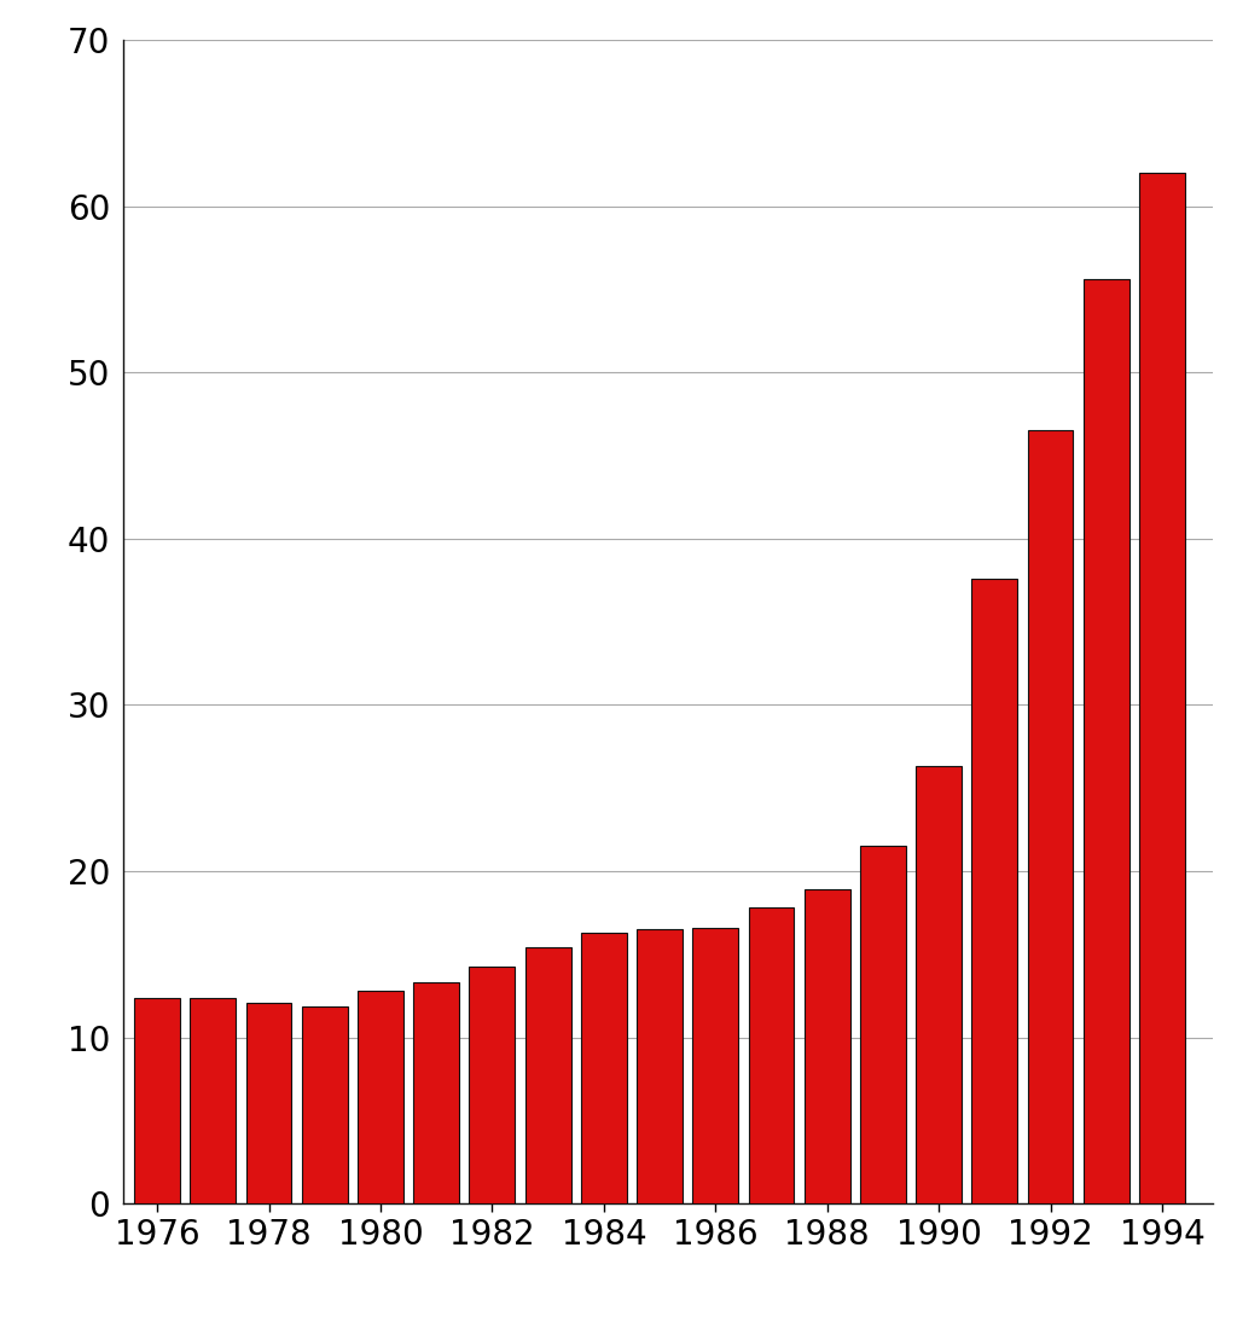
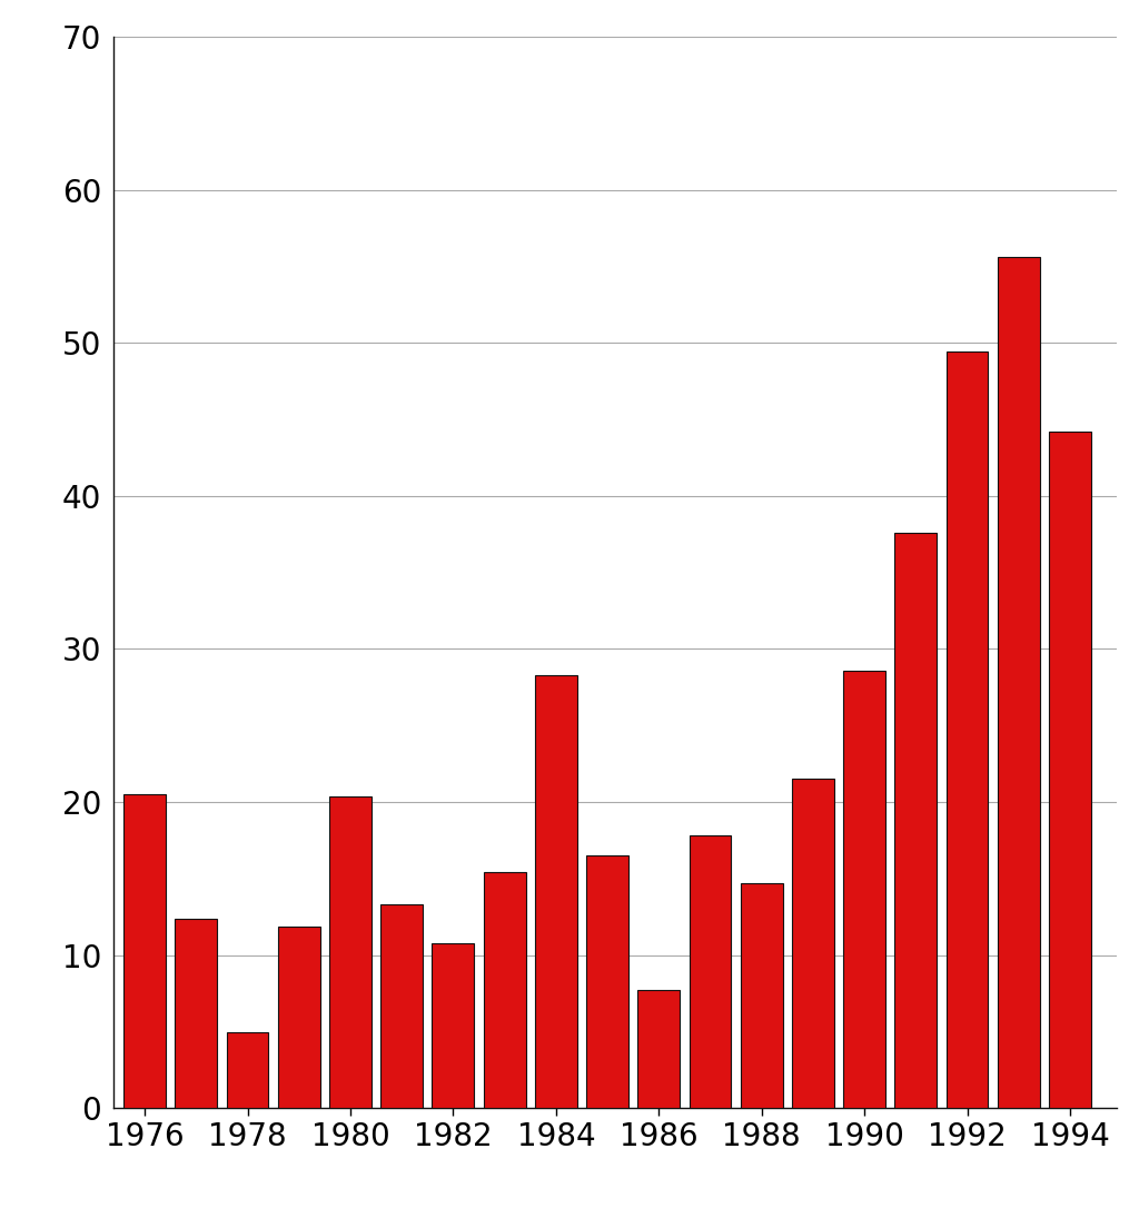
1976: 12.4 -> 20.5
1978: 12.1 -> 5.0
1980: 12.8 -> 20.4
1982: 14.3 -> 10.8
1984: 16.3 -> 28.3
1986: 16.6 -> 7.7
1988: 18.9 -> 14.7
1990: 26.3 -> 28.6
1992: 46.5 -> 49.4
1994: 62.0 -> 44.2
